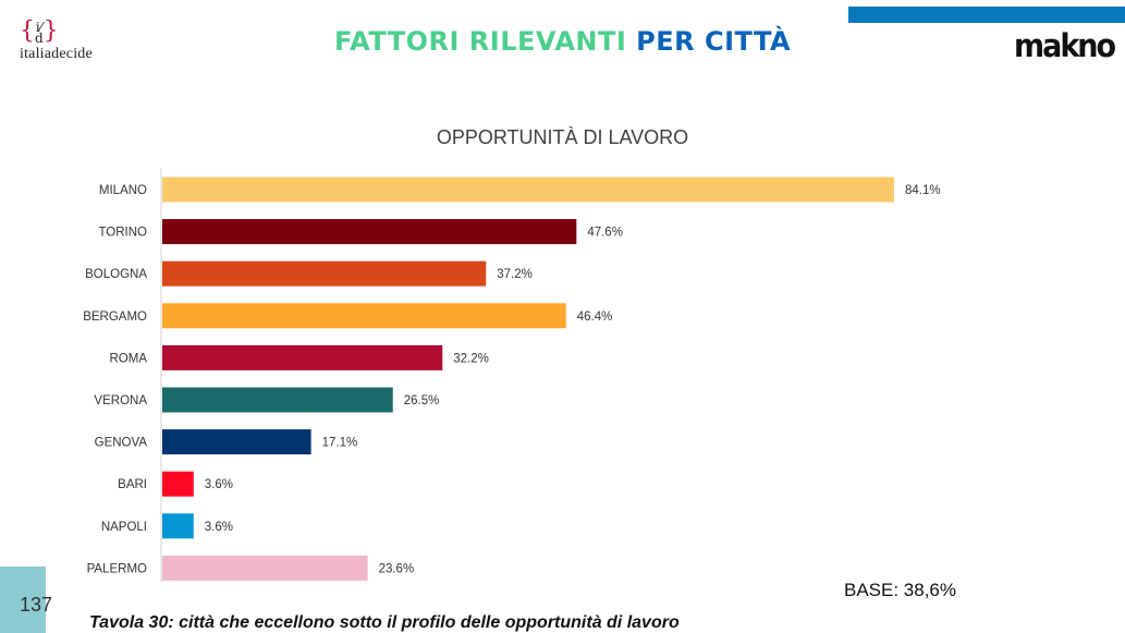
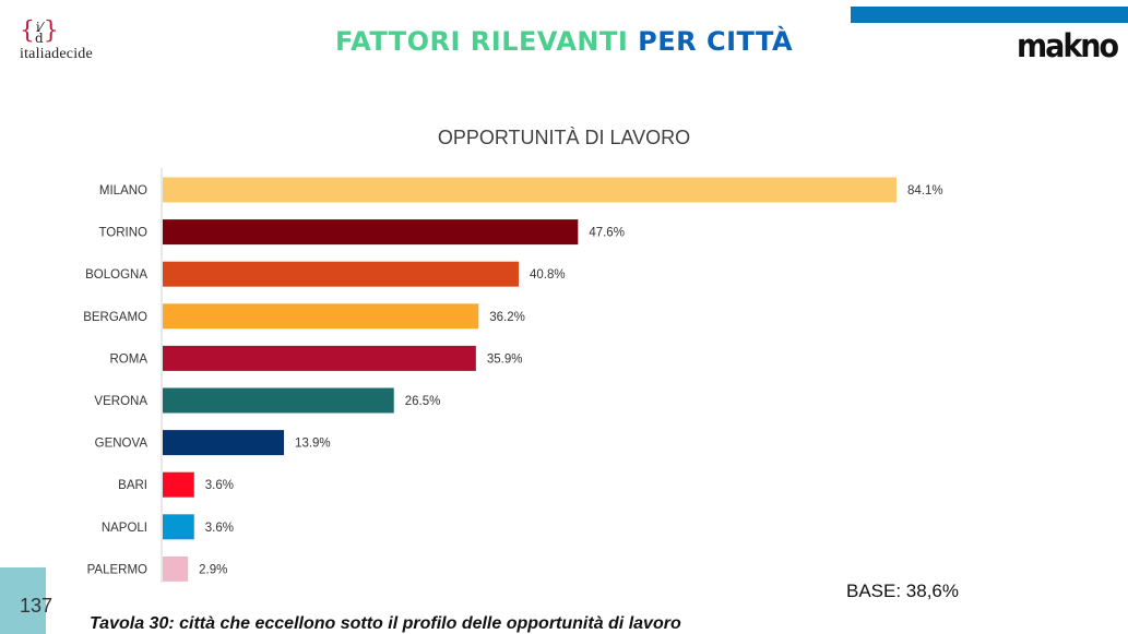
BOLOGNA: 37.2% -> 40.8%
BERGAMO: 46.4% -> 36.2%
ROMA: 32.2% -> 35.9%
GENOVA: 17.1% -> 13.9%
PALERMO: 23.6% -> 2.9%
